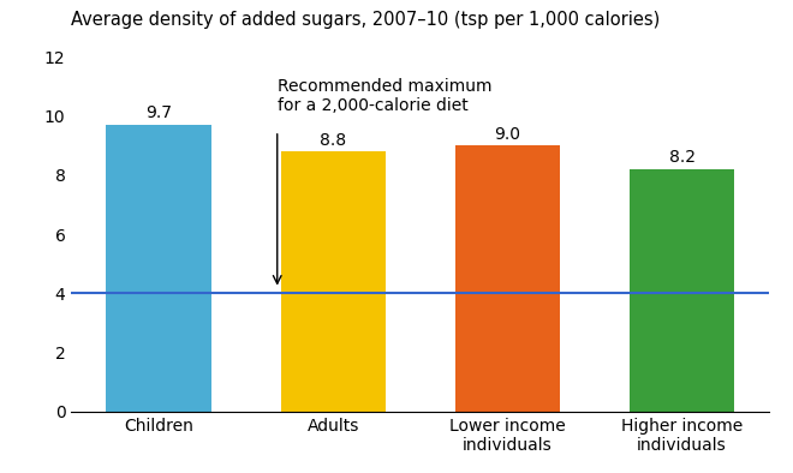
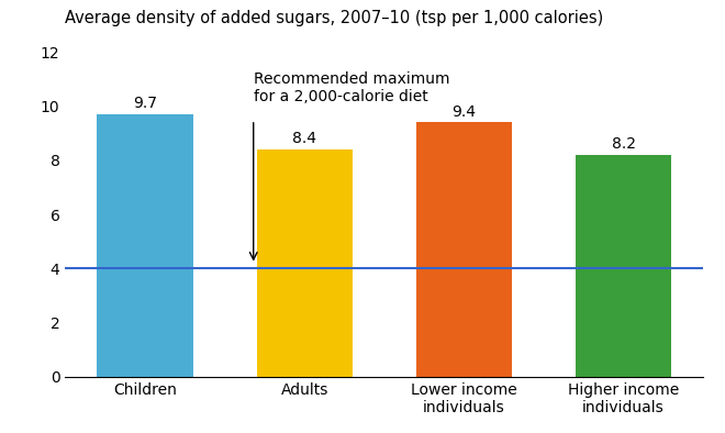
Adults: 8.8 -> 8.4
Lower income individuals: 9.0 -> 9.4
